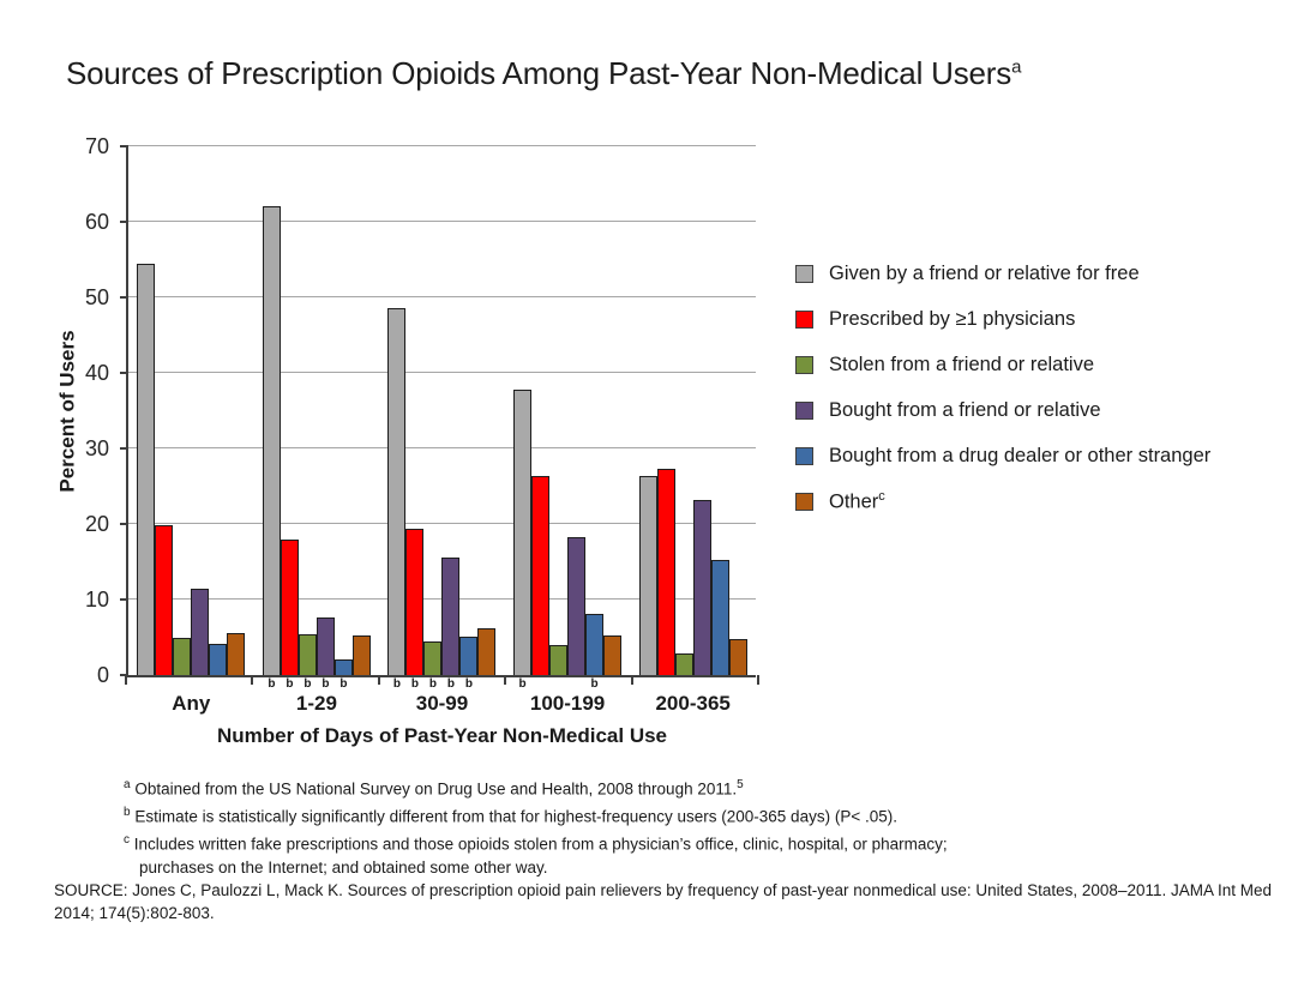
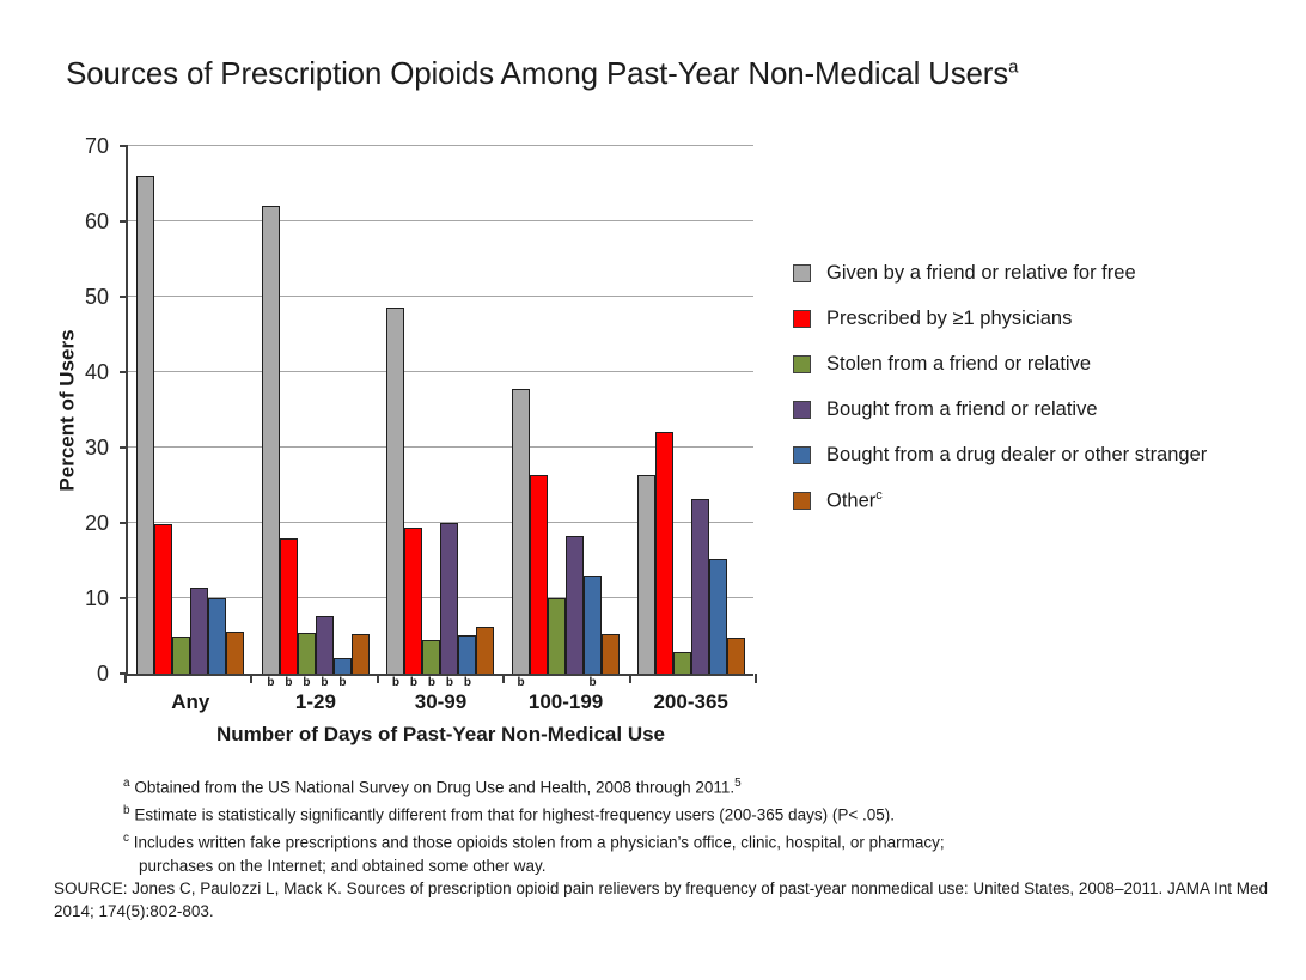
Given by a friend or relative for free/Any: 54 -> 66
Bought from a drug dealer or other stranger/Any: 4 -> 10
Bought from a friend or relative/30-99: 16 -> 20
Stolen from a friend or relative/100-199: 4 -> 10
Bought from a drug dealer or other stranger/100-199: 8 -> 13
Prescribed by ≥1 physicians/200-365: 27 -> 32
